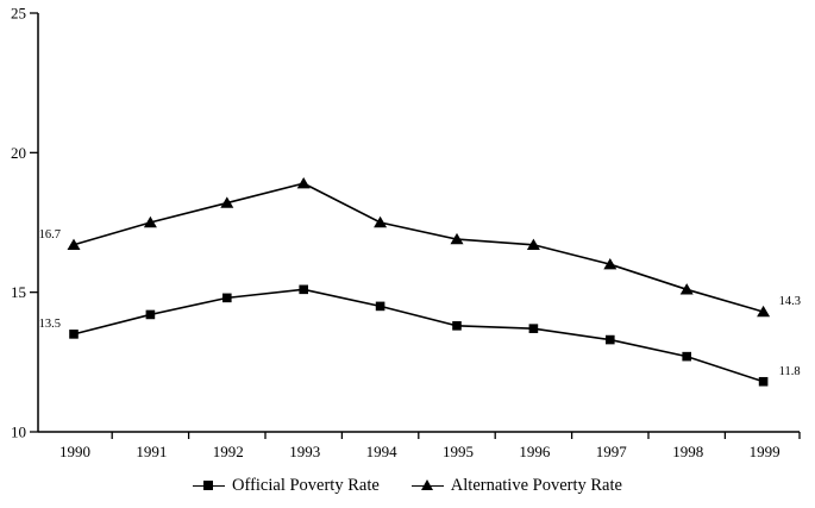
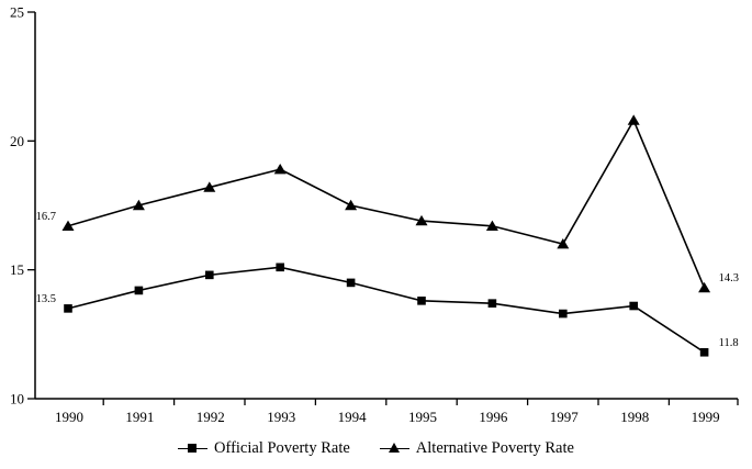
Official Poverty Rate/1998: 12.7 -> 13.6
Alternative Poverty Rate/1998: 15.1 -> 20.8
